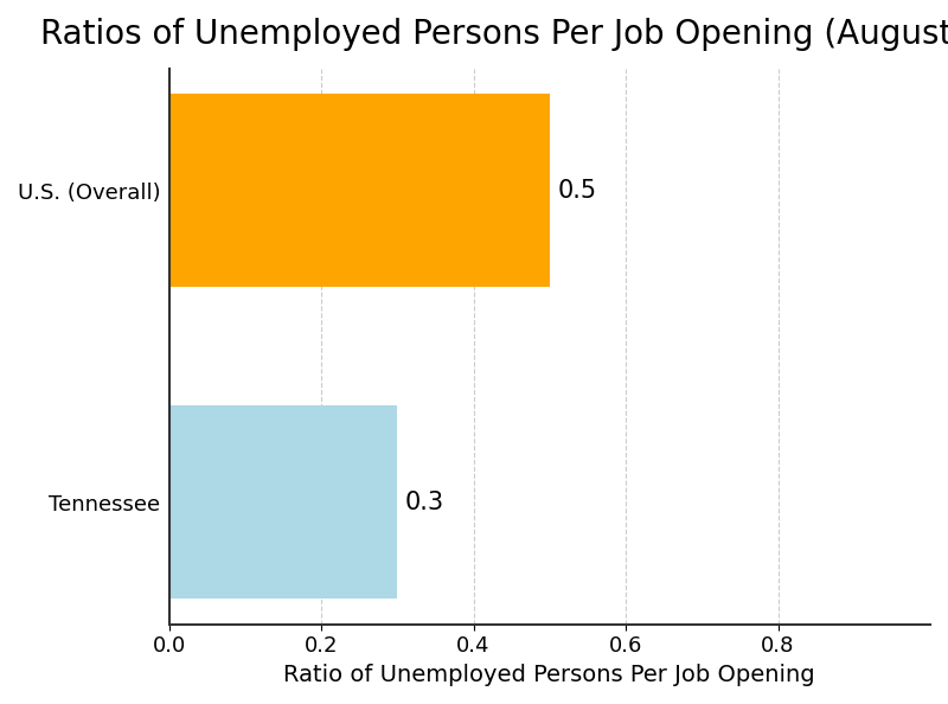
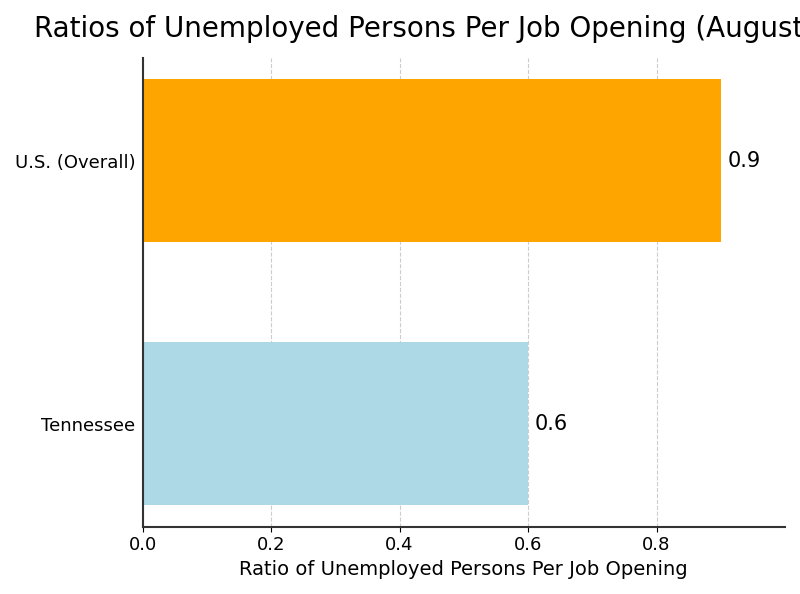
U.S. (Overall): 0.5 -> 0.9
Tennessee: 0.3 -> 0.6
